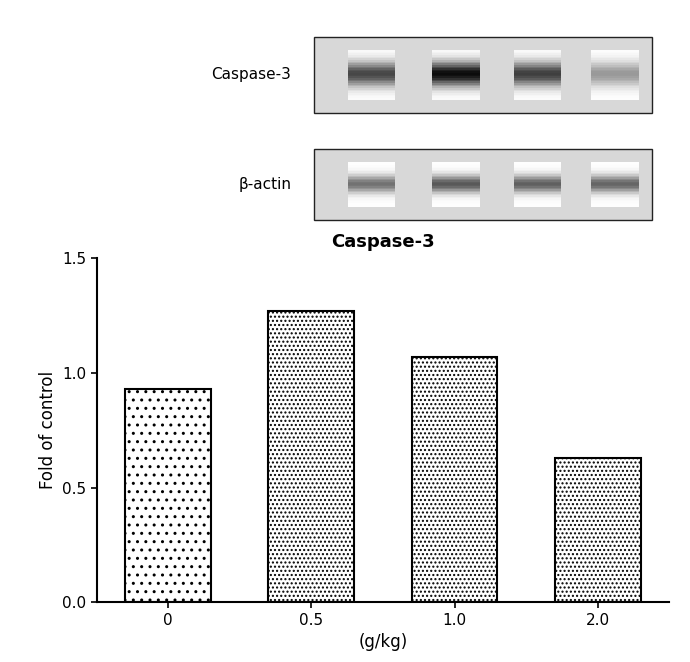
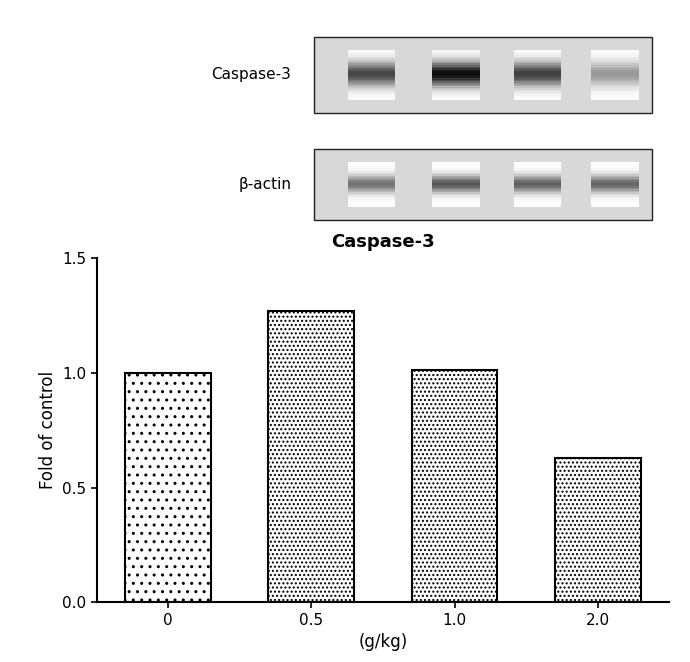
0: 0.93 -> 1.00
1.0: 1.07 -> 1.01
